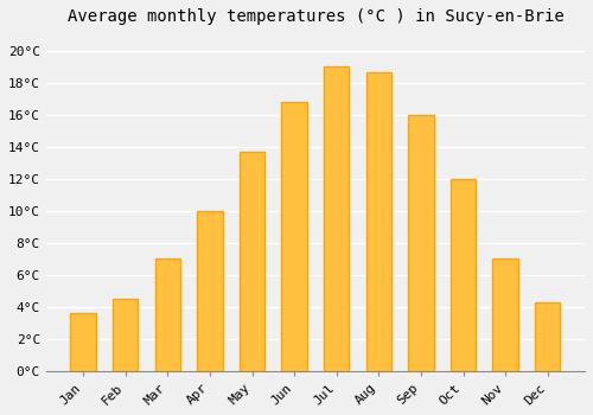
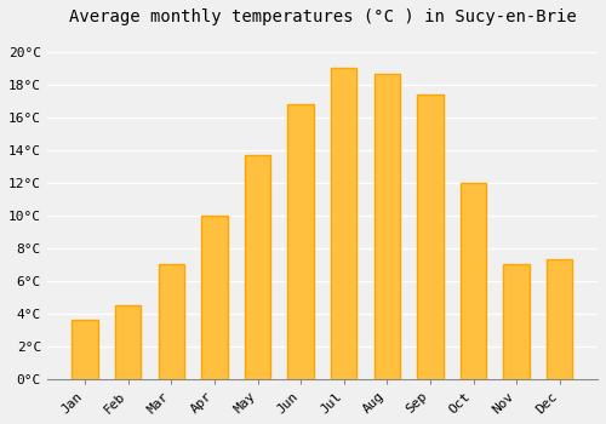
Sep: 16.0°C -> 17.4°C
Dec: 4.3°C -> 7.3°C
